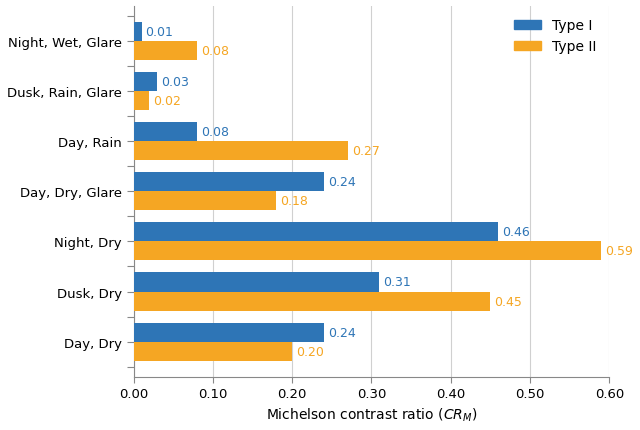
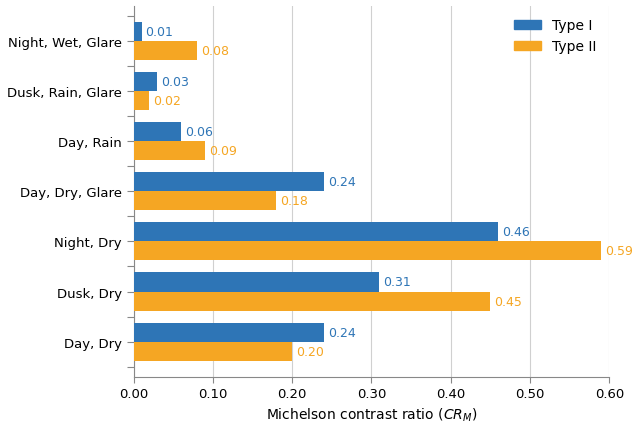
Type I/Day, Rain: 0.08 -> 0.06
Type II/Day, Rain: 0.27 -> 0.09
